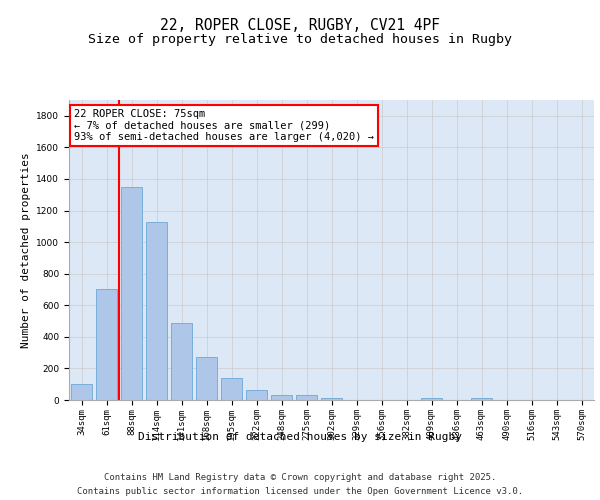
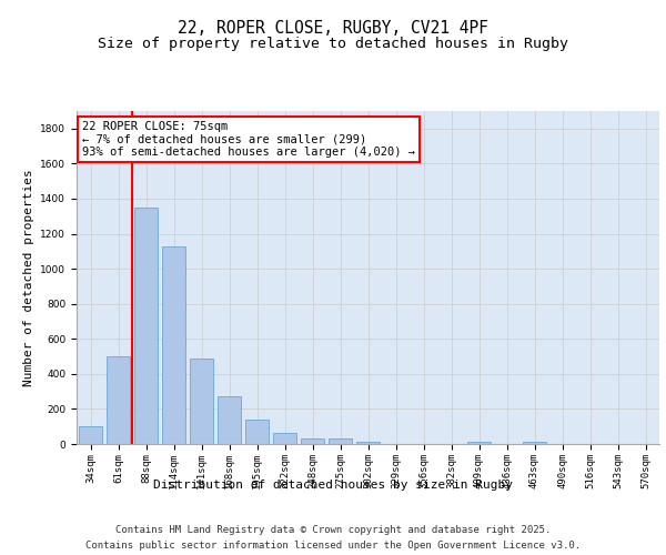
61sqm: 700 -> 500
